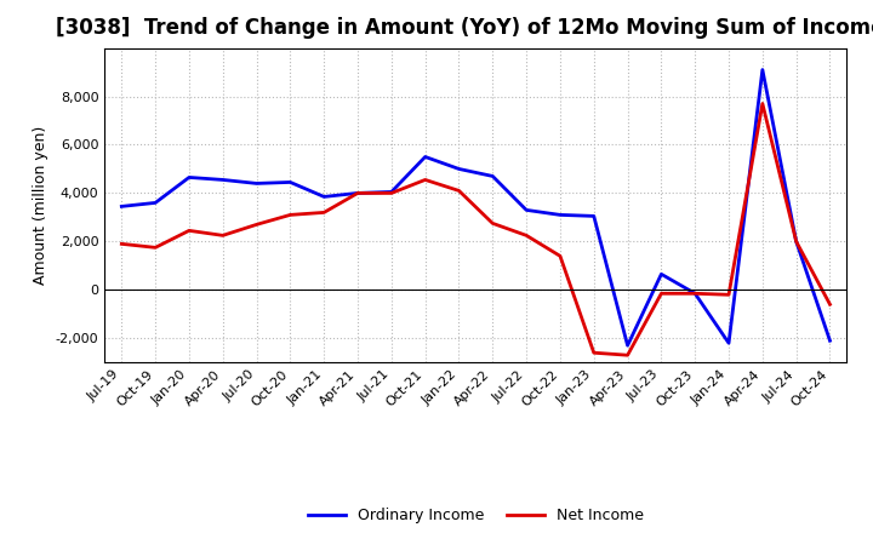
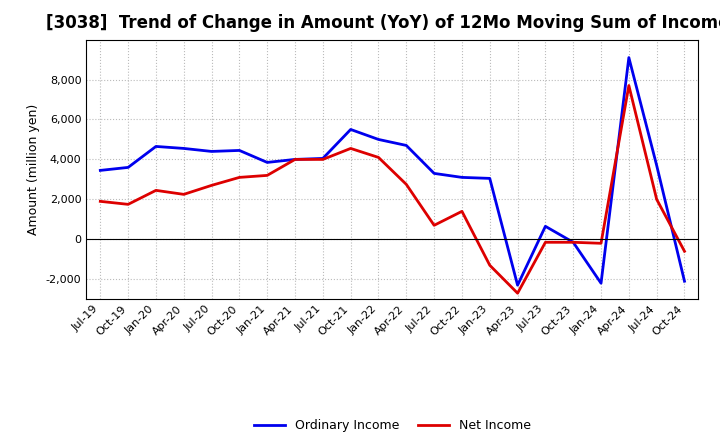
Net Income/Jul-22: 2,200 -> 700
Net Income/Jan-23: -2,600 -> -1,300
Ordinary Income/Jul-24: 2,000 -> 3,700
